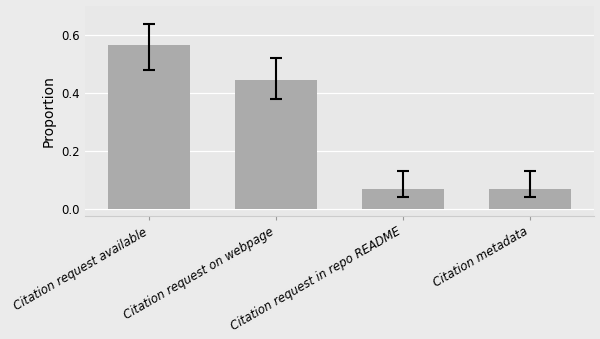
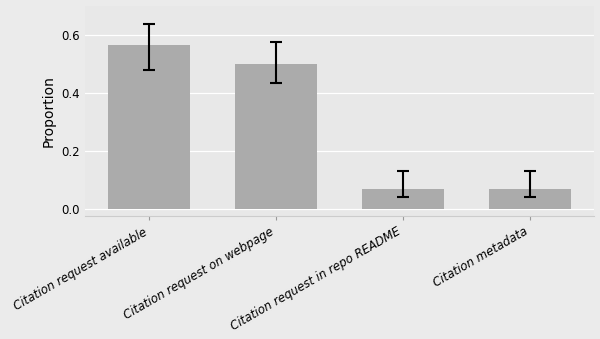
Citation request on webpage: 0.445 -> 0.500
